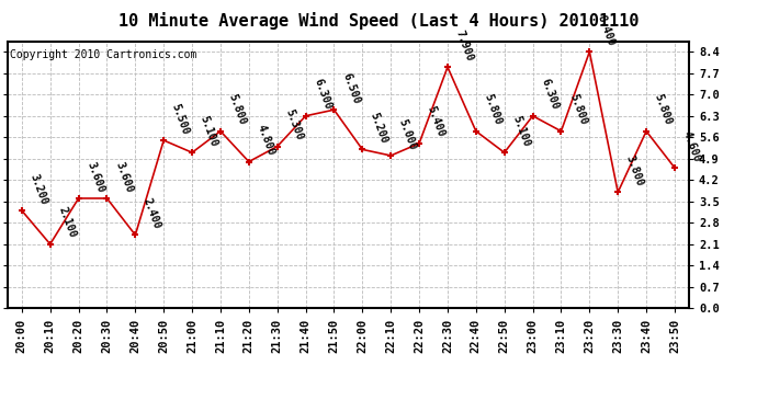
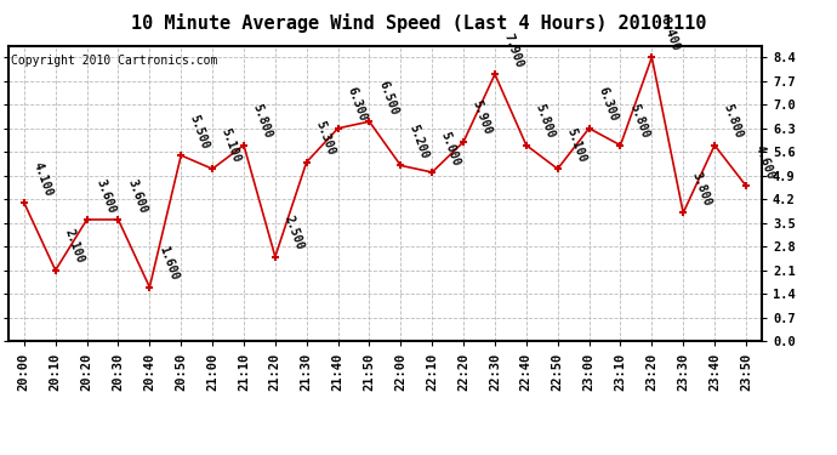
20:00: 3.200 -> 4.100
20:40: 2.400 -> 1.600
21:20: 4.800 -> 2.500
22:20: 5.400 -> 5.900
